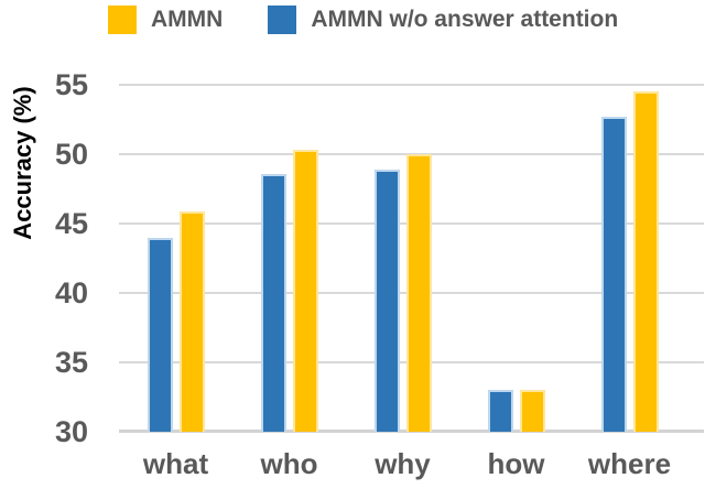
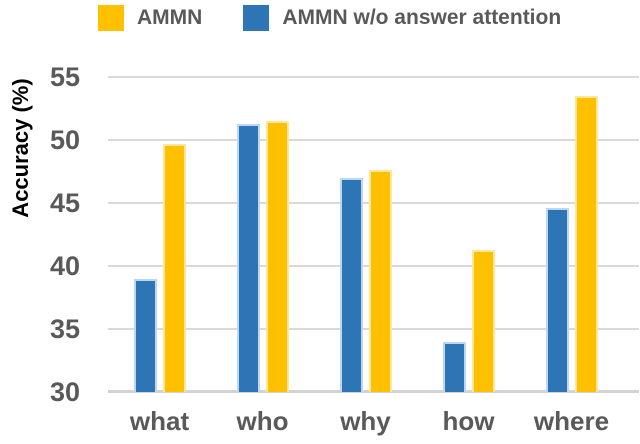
AMMN w/o answer attention/what: 44.0 -> 39.0
AMMN/what: 45.9 -> 49.7
AMMN w/o answer attention/who: 48.6 -> 51.3
AMMN/who: 50.3 -> 51.5
AMMN w/o answer attention/why: 48.9 -> 47.0
AMMN/why: 50.0 -> 47.6
AMMN w/o answer attention/how: 33.0 -> 34.0
AMMN/how: 33.0 -> 41.3
AMMN w/o answer attention/where: 52.7 -> 44.6
AMMN/where: 54.5 -> 53.5
